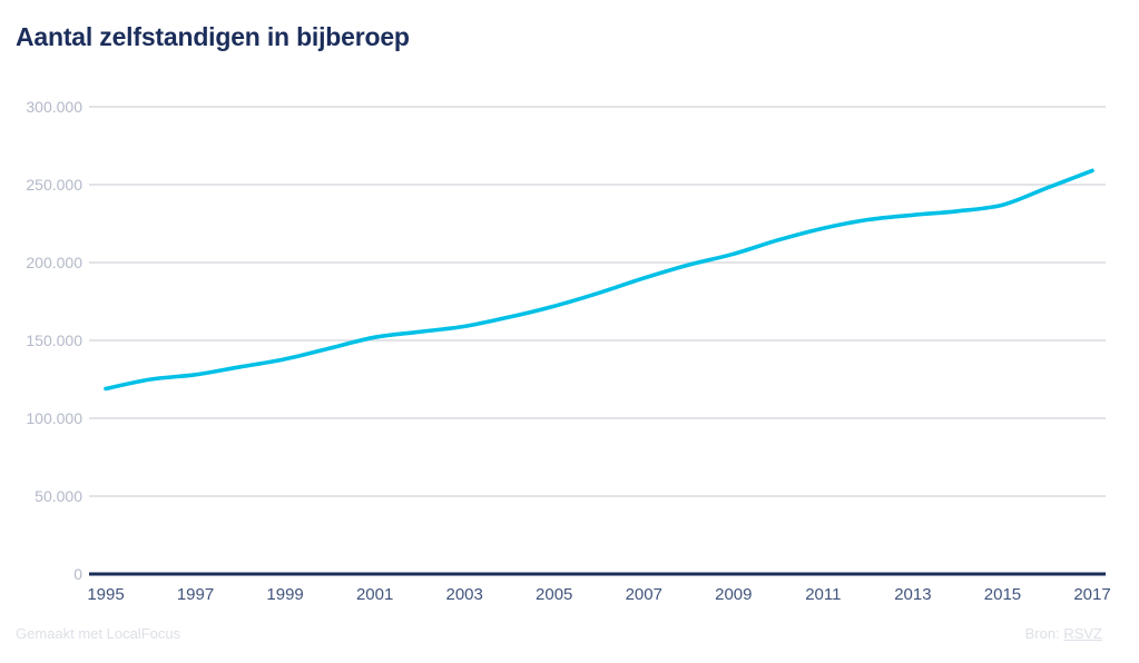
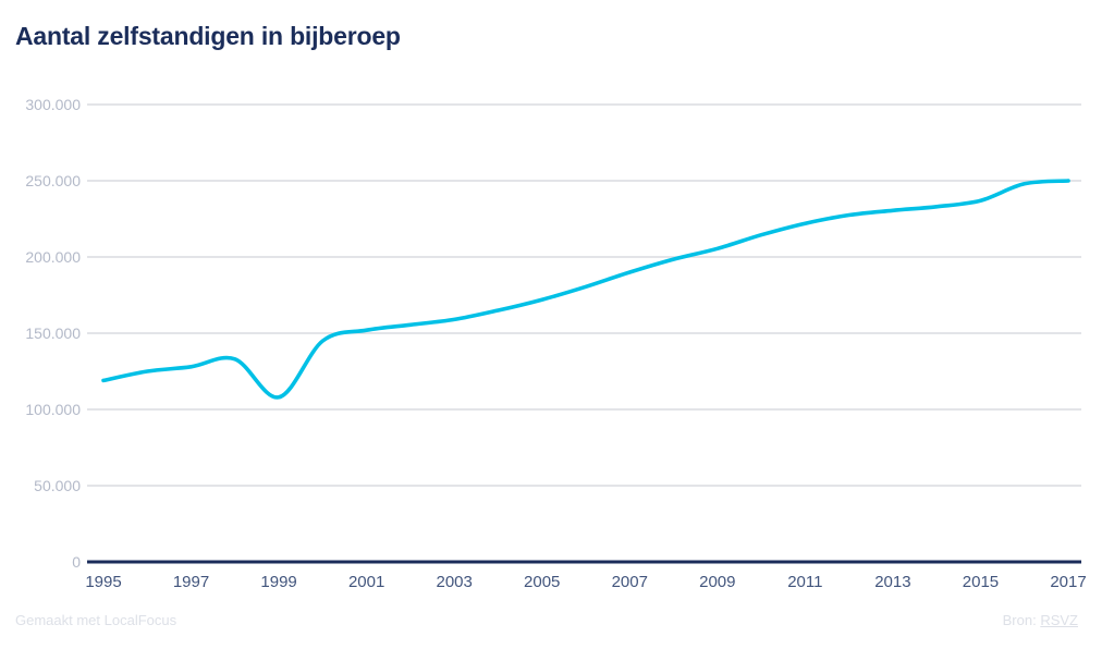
1999: 138000 -> 108000
2017: 259000 -> 250000
